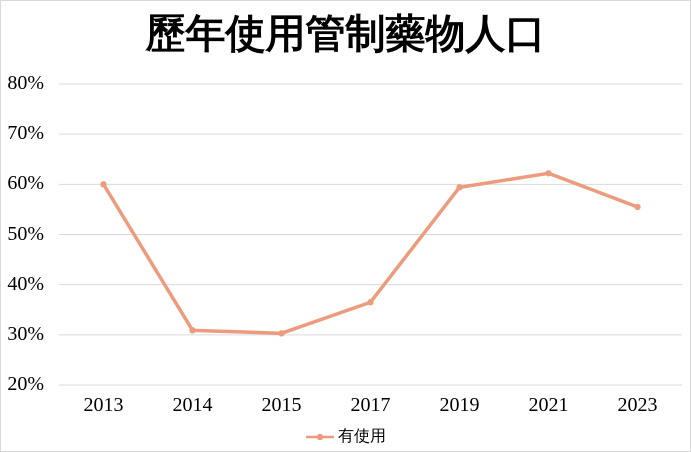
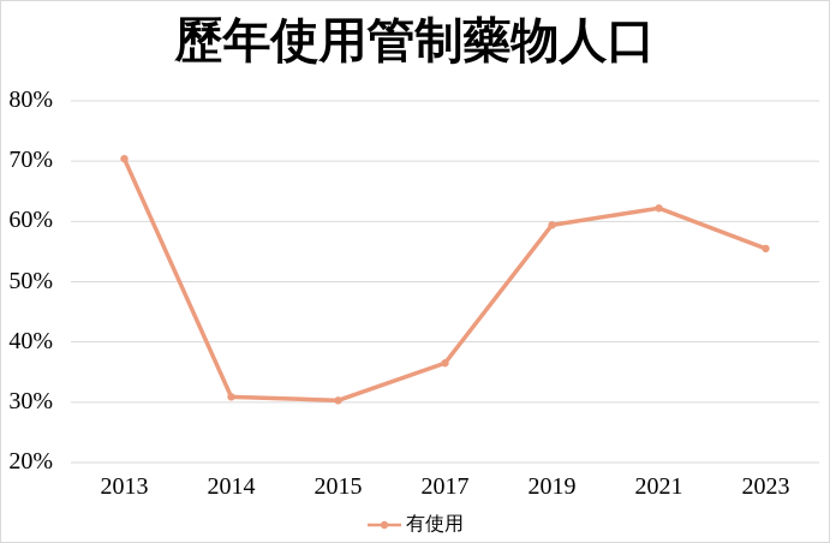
2013: 60% -> 70%
